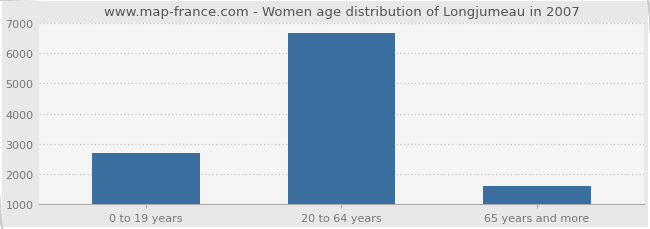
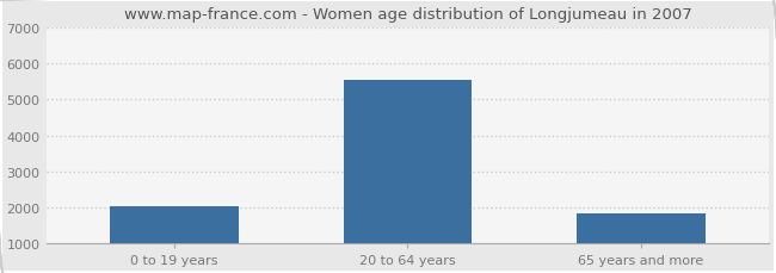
0 to 19 years: 2700 -> 2050
20 to 64 years: 6650 -> 5550
65 years and more: 1600 -> 1850
